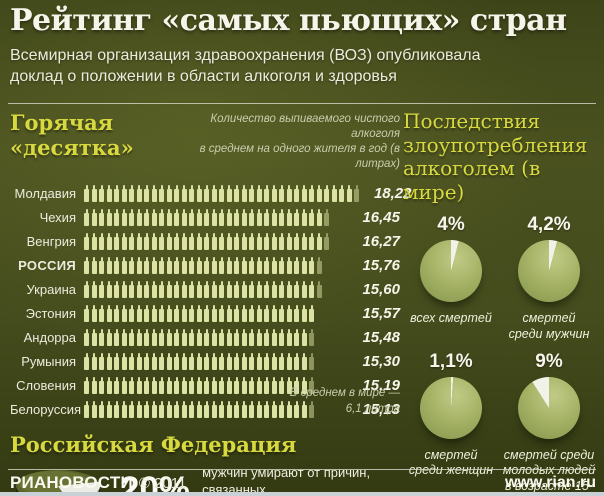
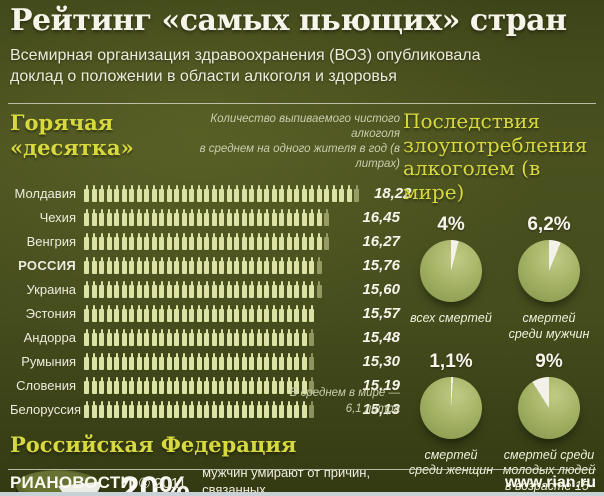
Последствия злоупотребления алкоголем (в мире)/смертей среди мужчин: 4,2% -> 6,2%
